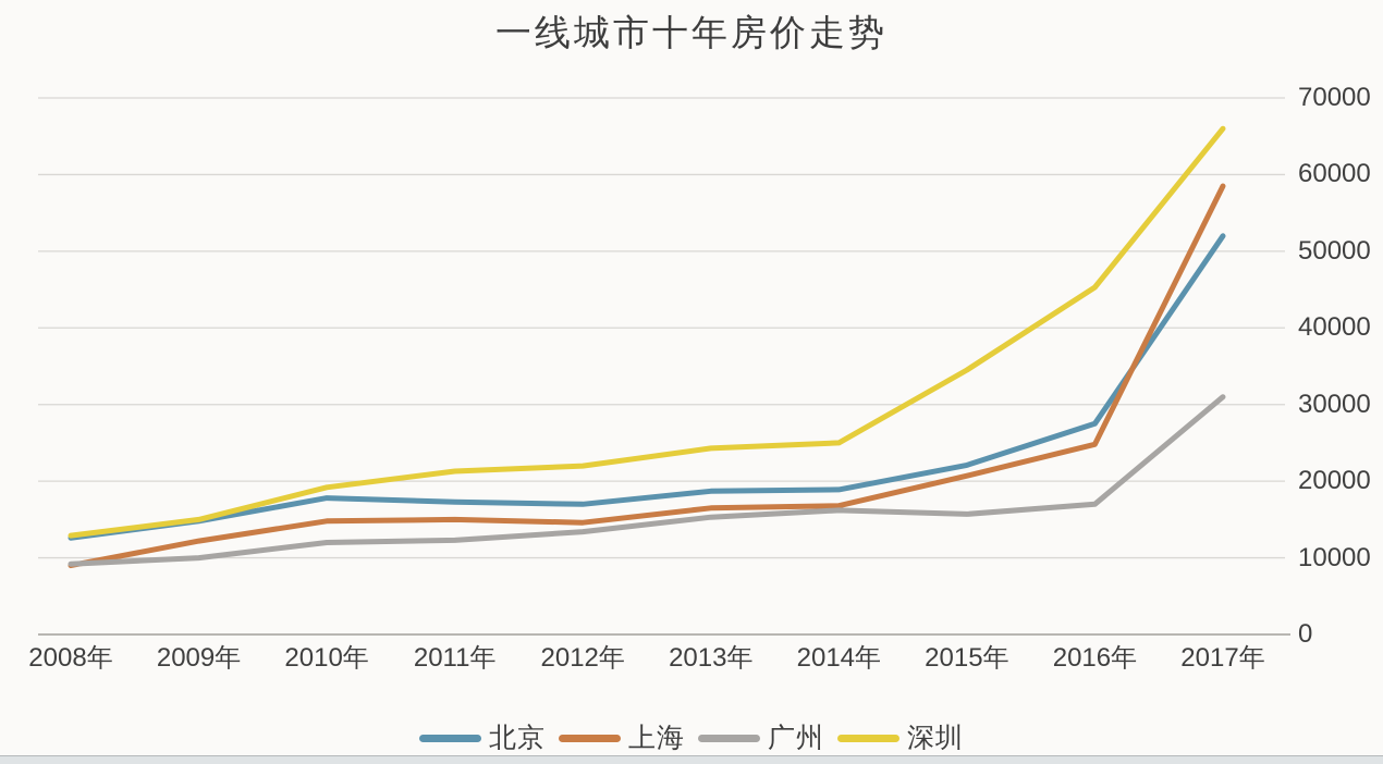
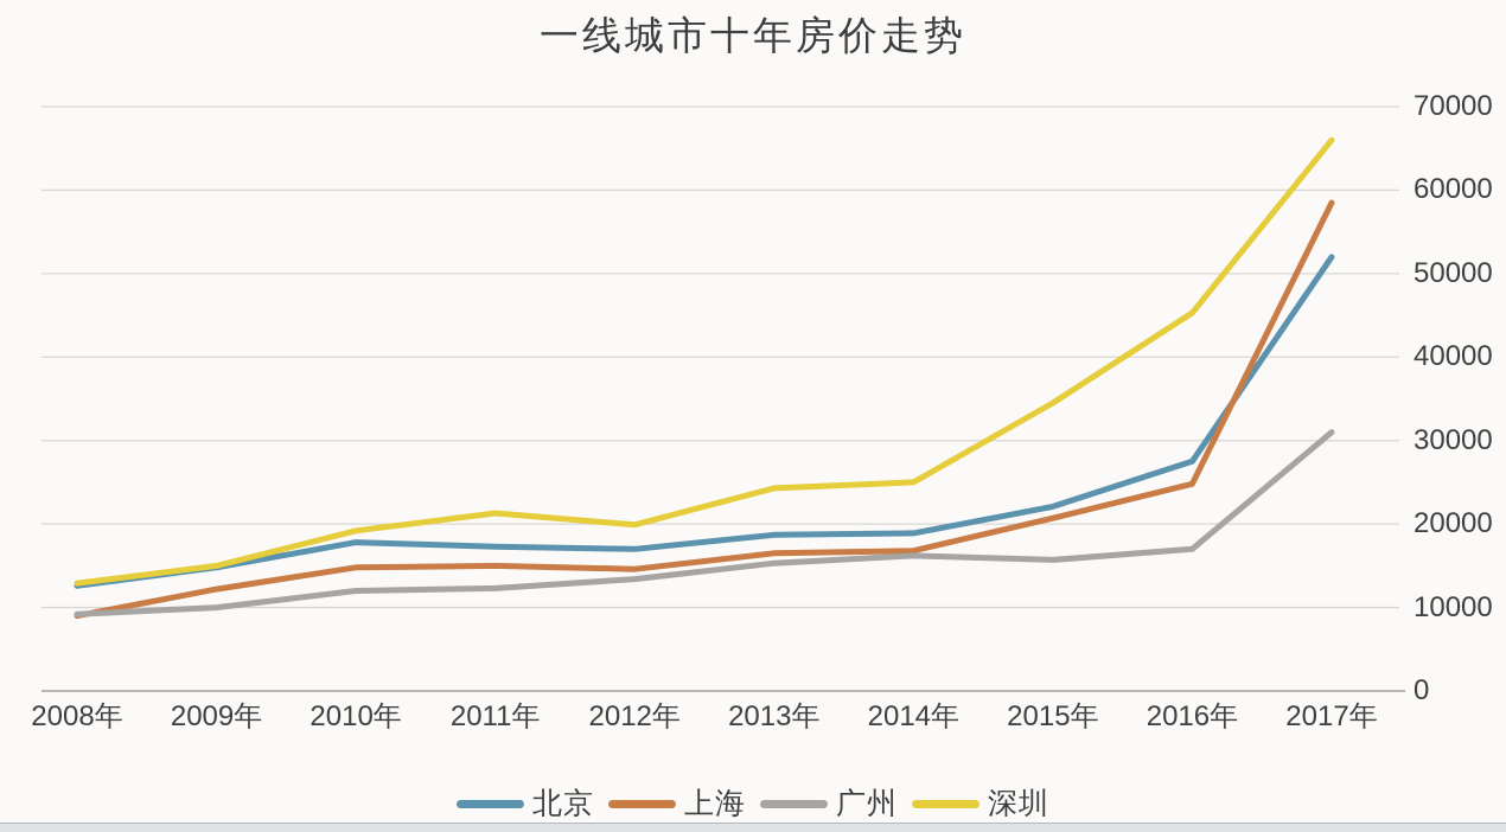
深圳/2012年: 22000 -> 20000
